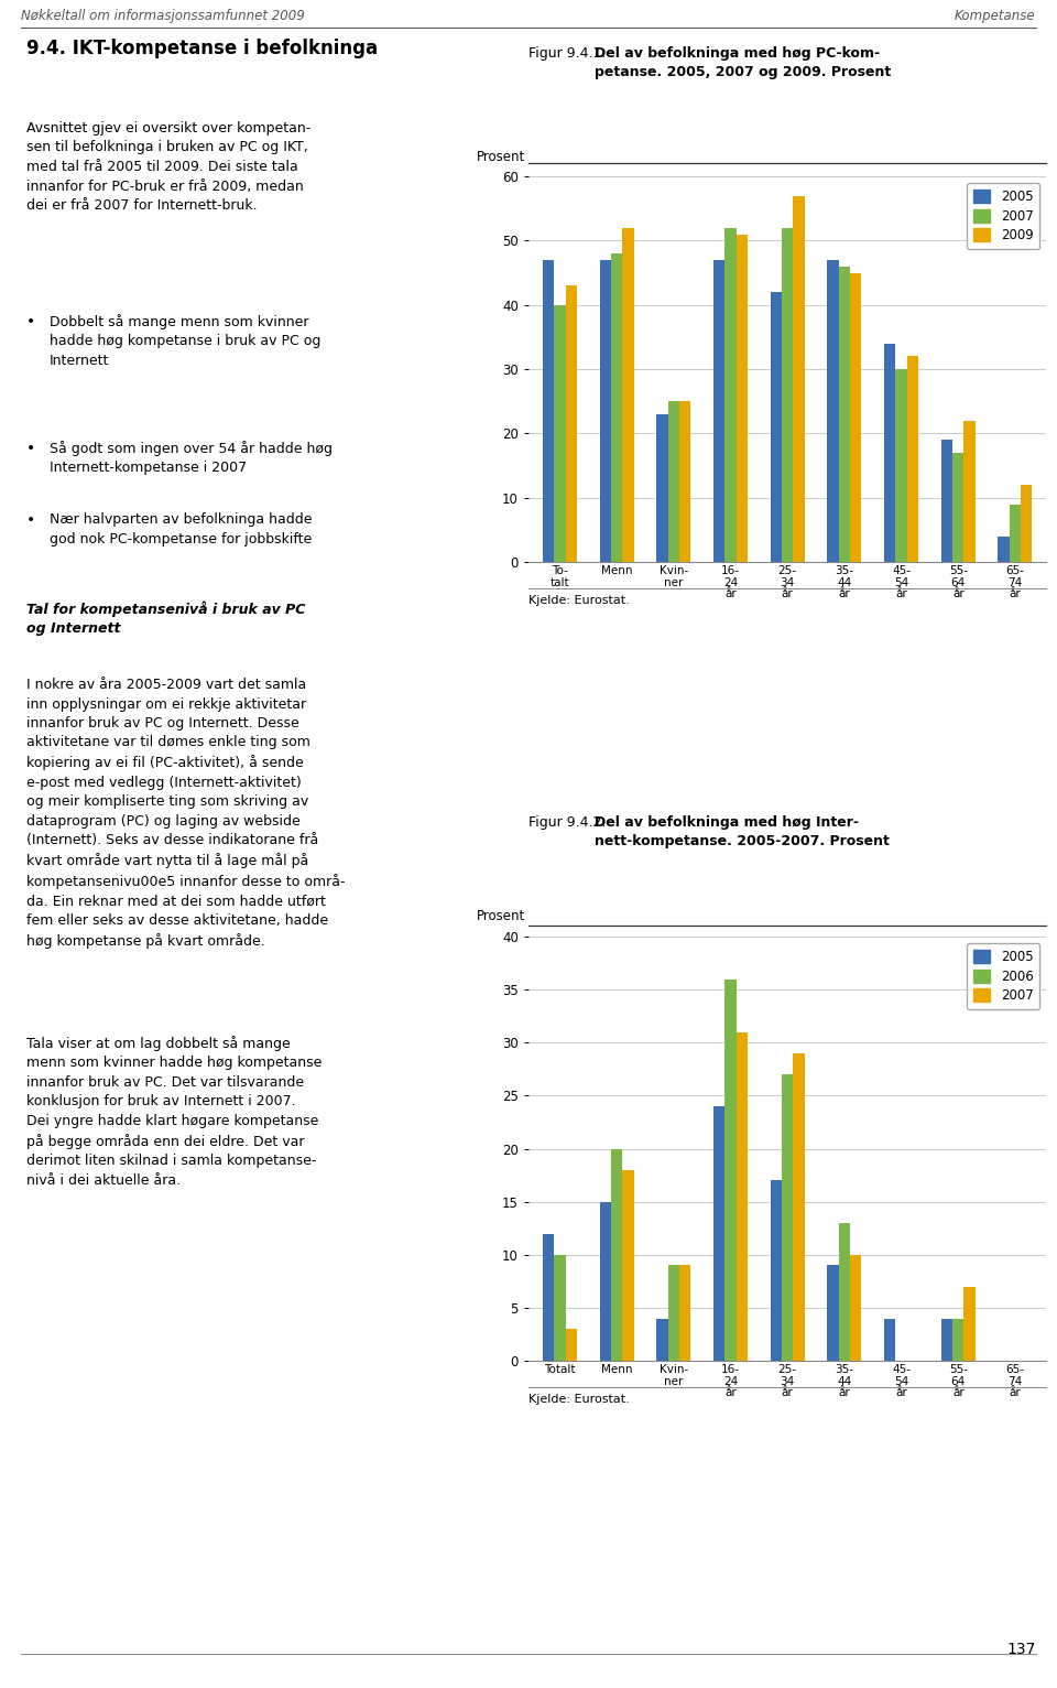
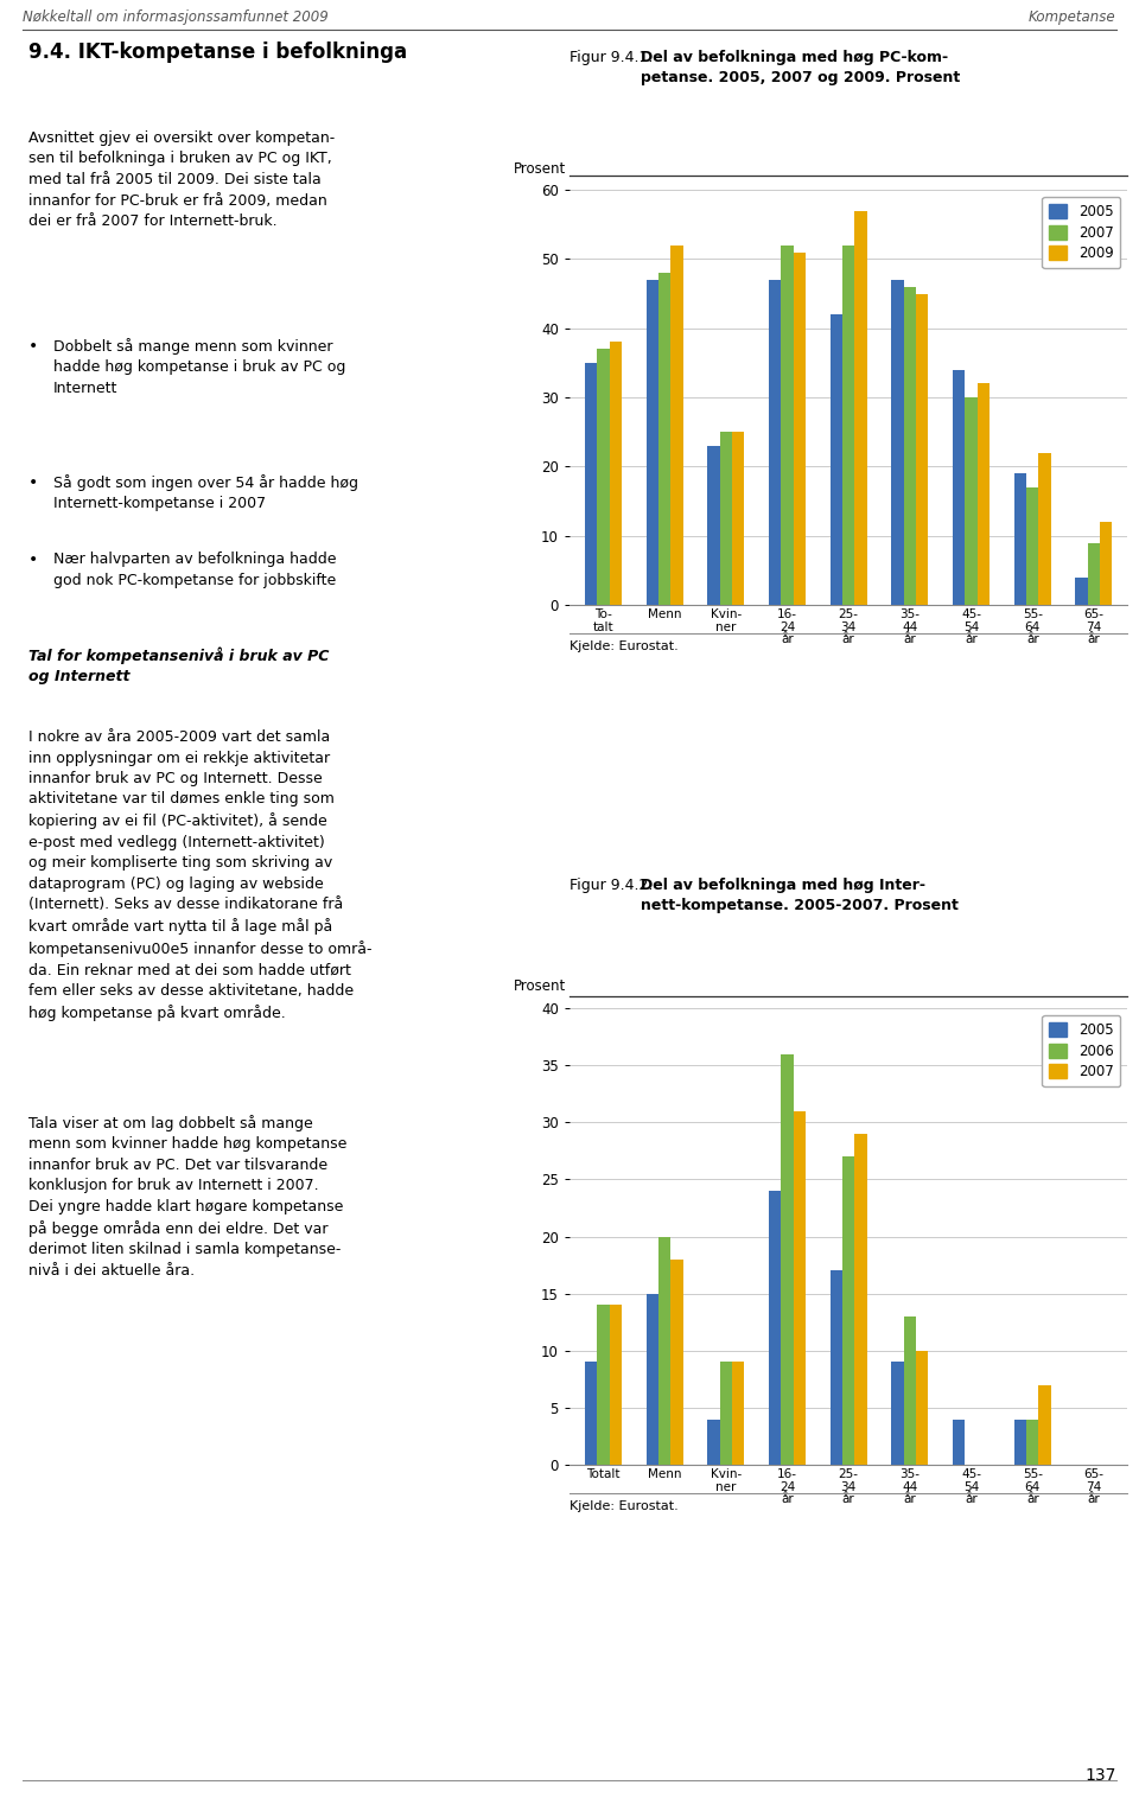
2005/To- talt: 47 -> 35
2007/To- talt: 40 -> 37
2009/To- talt: 43 -> 38
2005/Totalt: 12 -> 9
2006/Totalt: 10 -> 14
2007/Totalt: 3 -> 14
